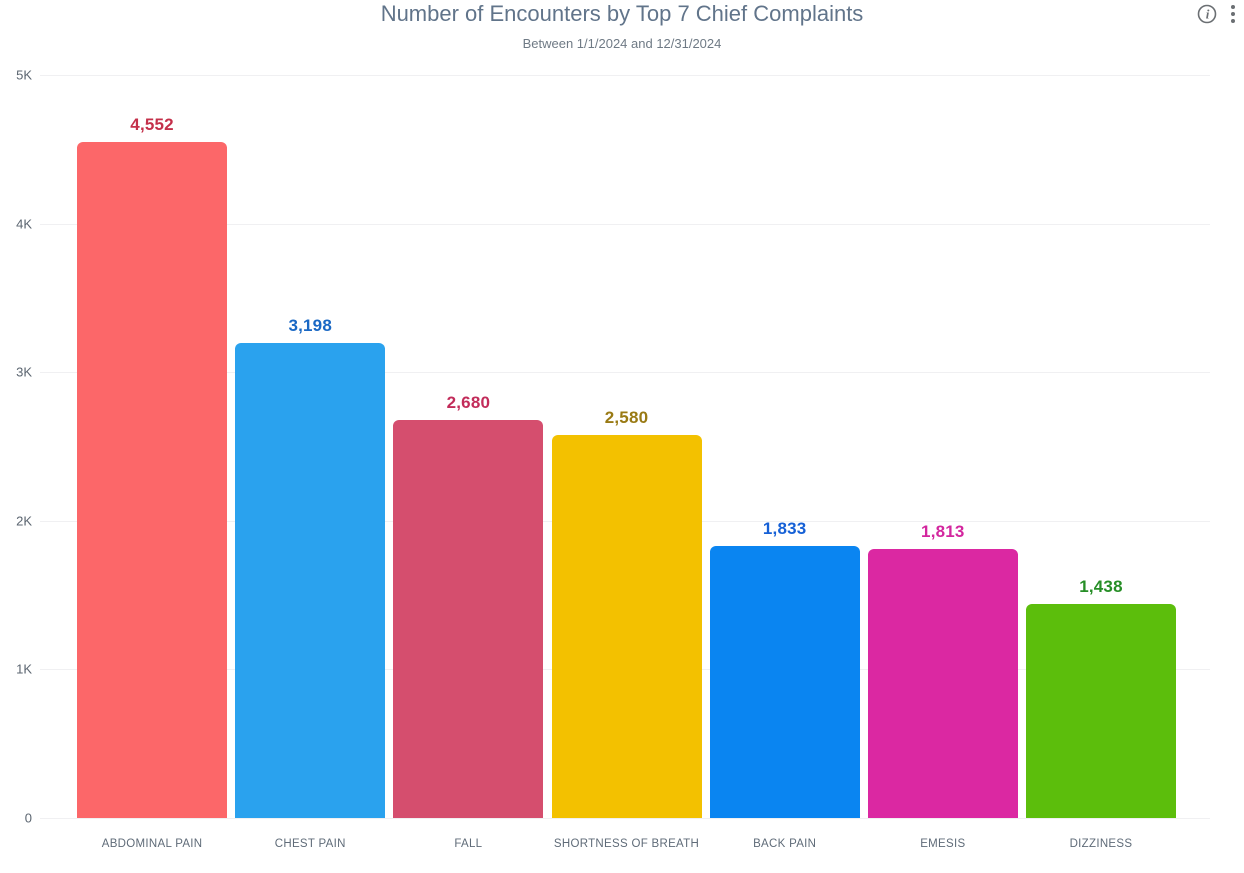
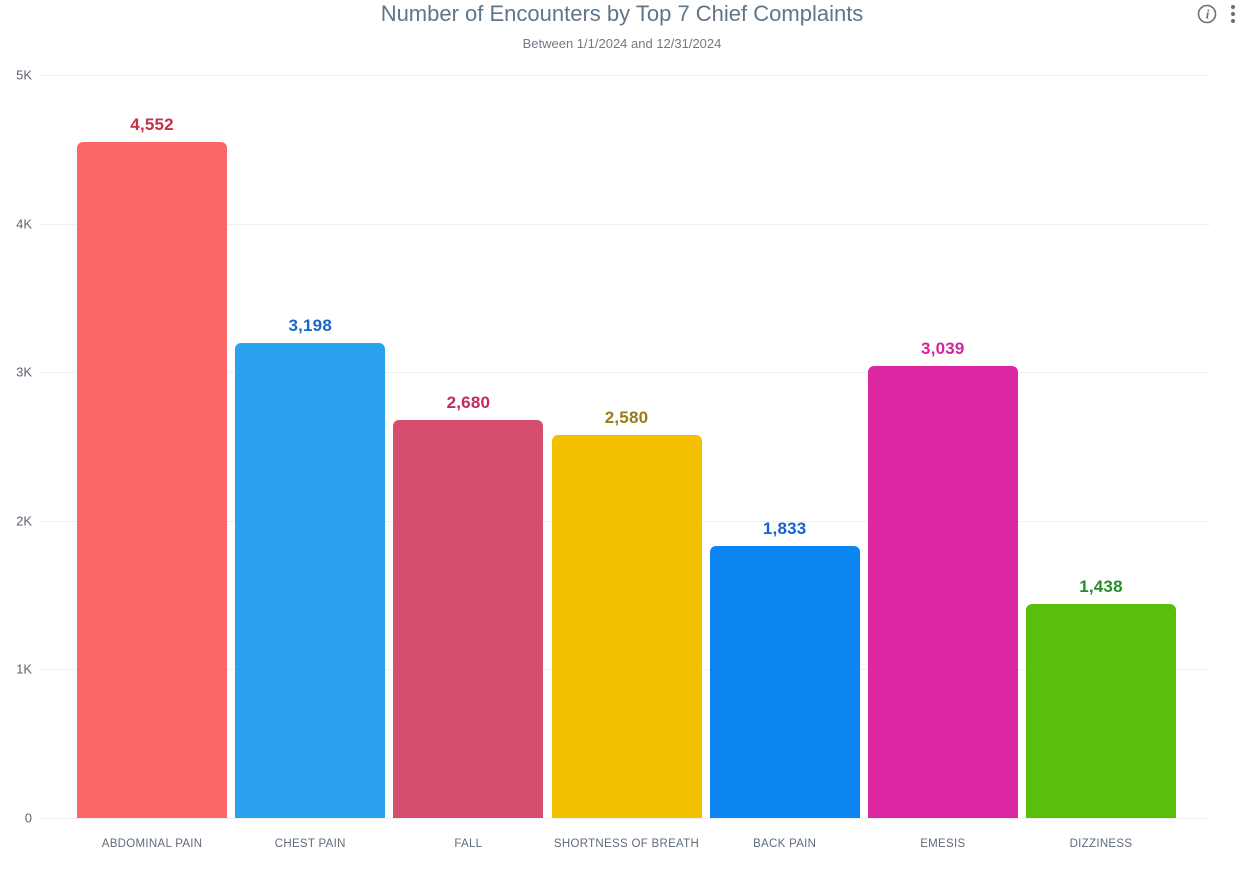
EMESIS: 1,813 -> 3,039
